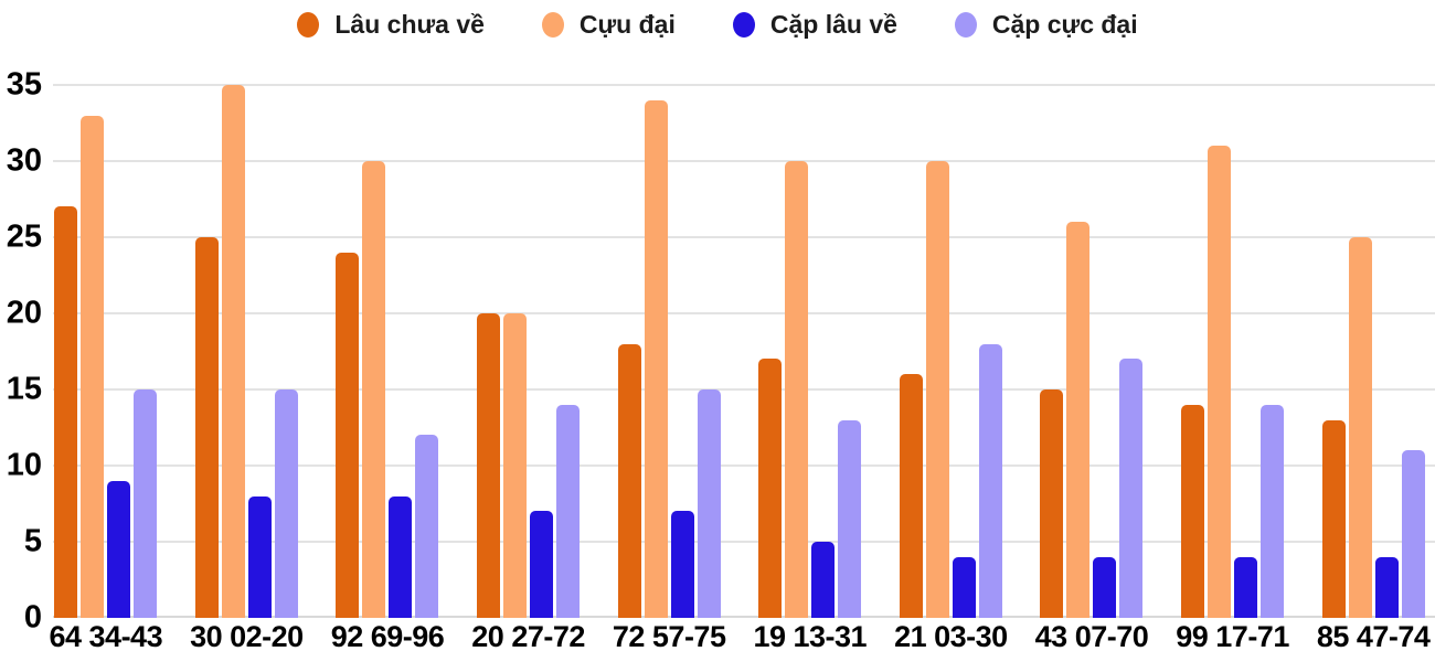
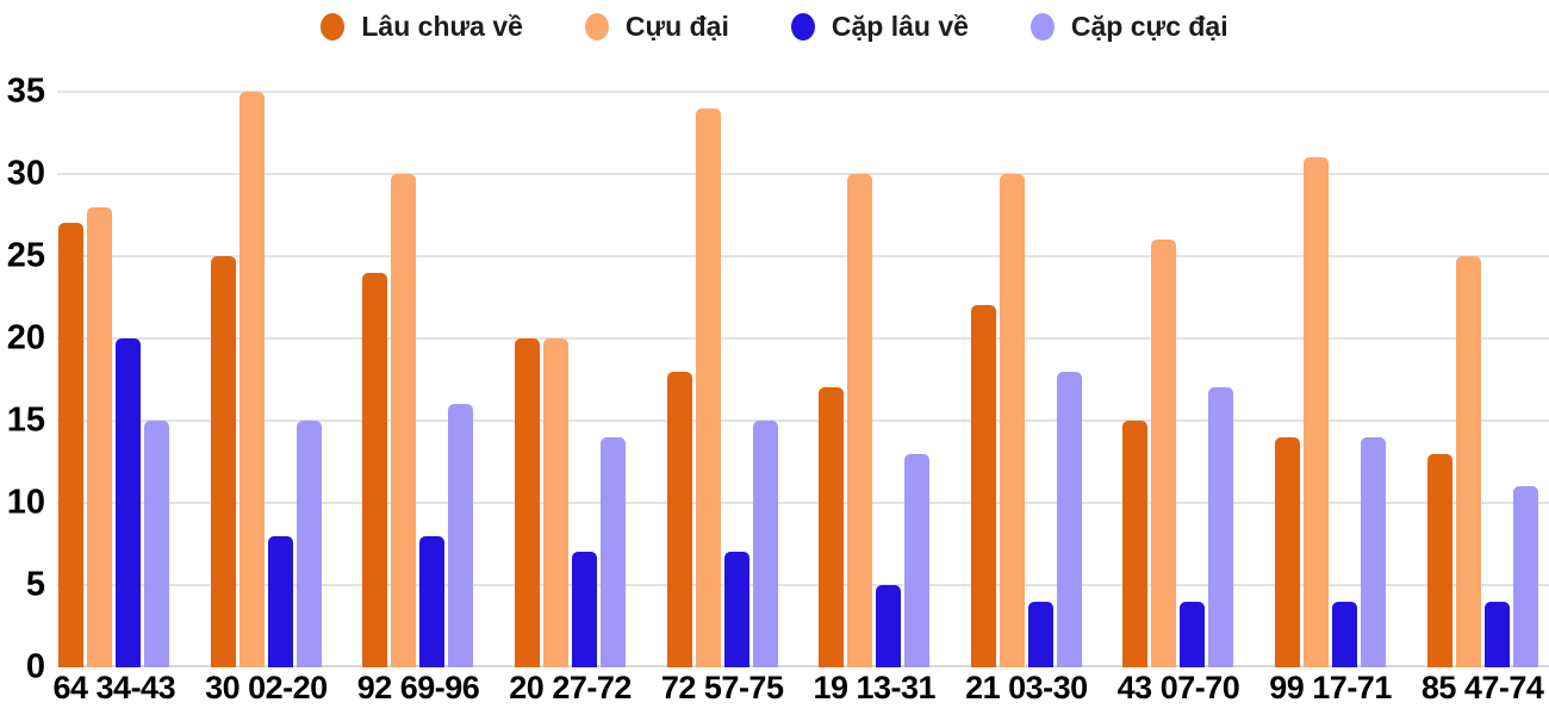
Cựu đại/64 34-43: 33 -> 28
Cặp lâu về/64 34-43: 9 -> 20
Cặp cực đại/92 69-96: 12 -> 16
Lâu chưa về/21 03-30: 16 -> 22
